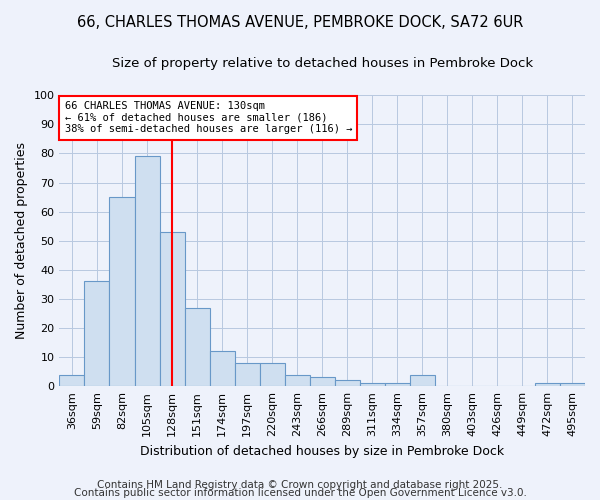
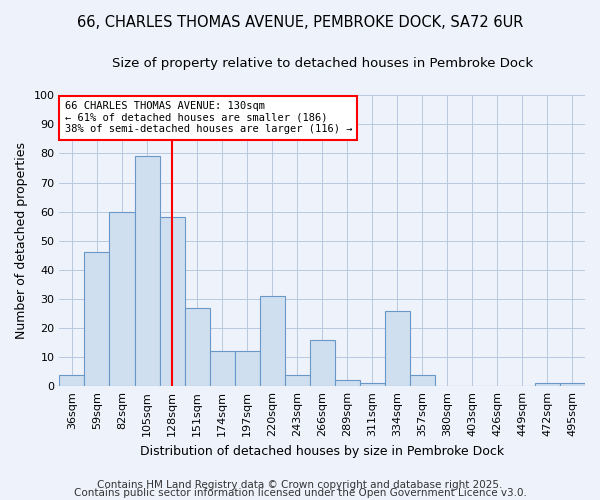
59sqm: 36 -> 46
82sqm: 65 -> 60
128sqm: 53 -> 58
197sqm: 8 -> 12
220sqm: 8 -> 31
266sqm: 3 -> 16
334sqm: 1 -> 26
